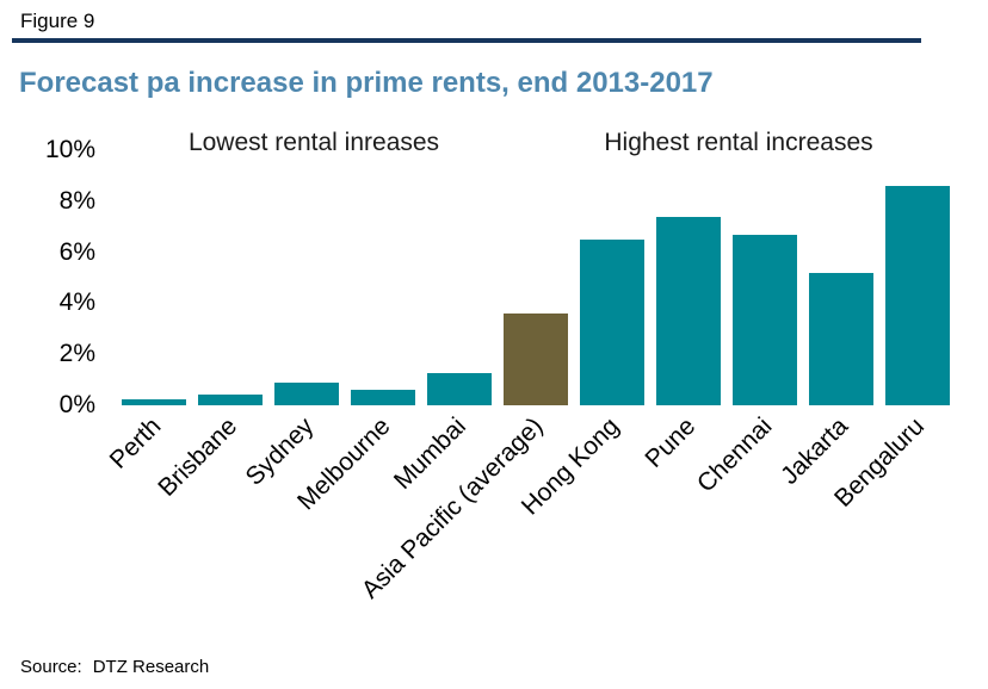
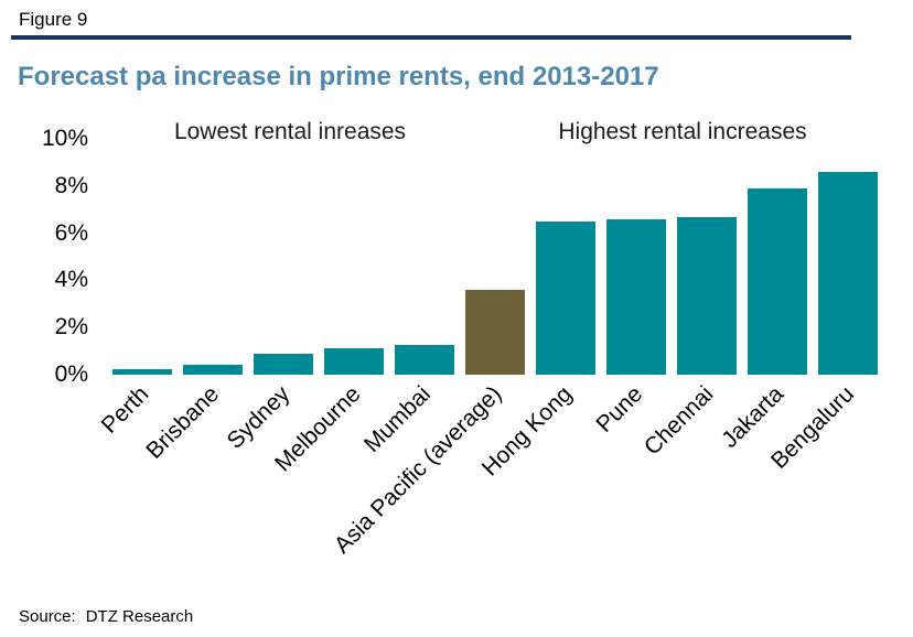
Melbourne: 0.6% -> 1.1%
Pune: 7.4% -> 6.6%
Jakarta: 5.2% -> 7.9%
